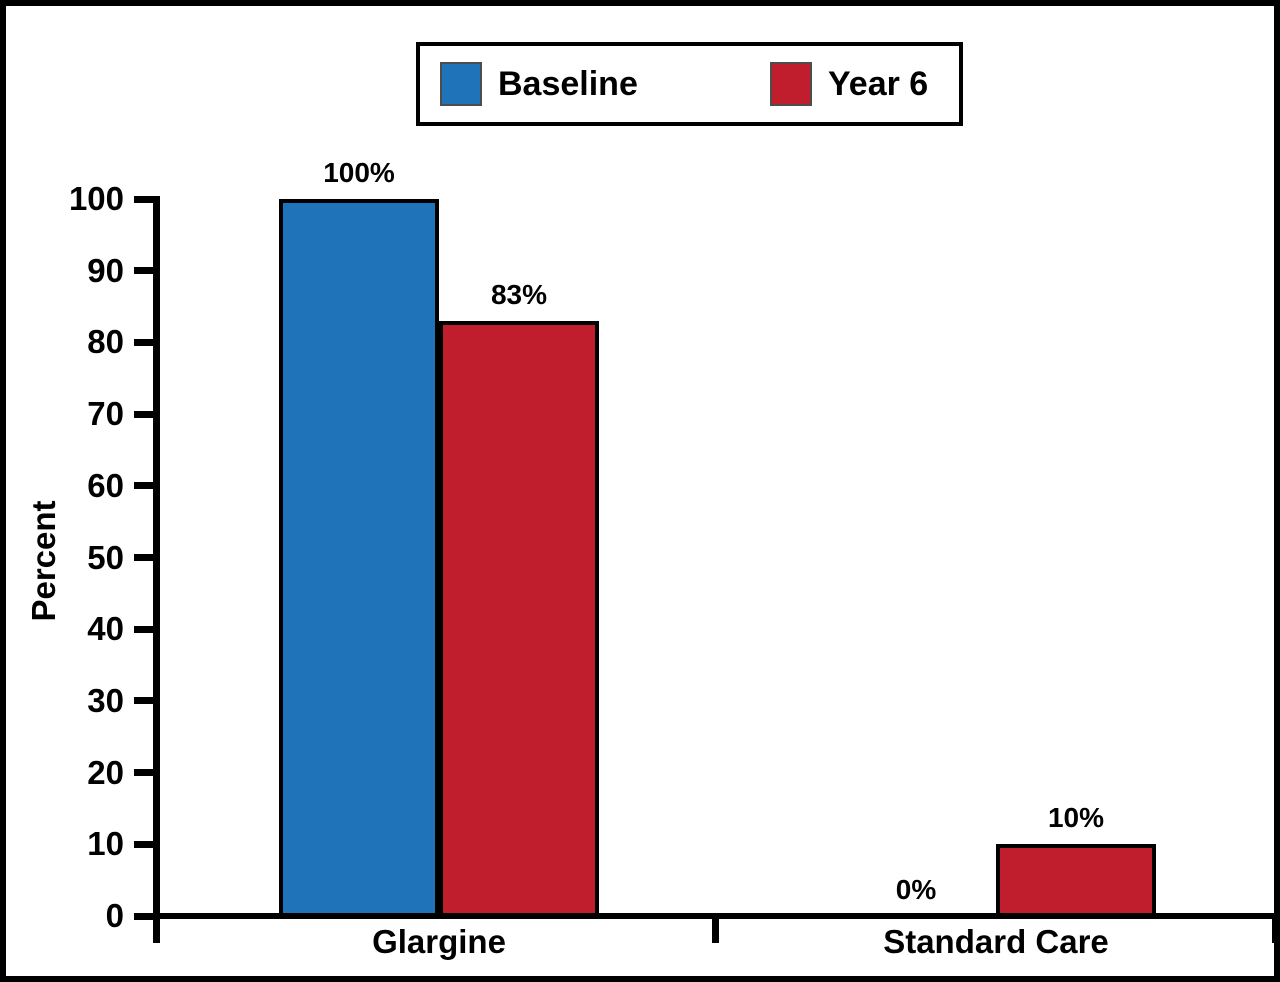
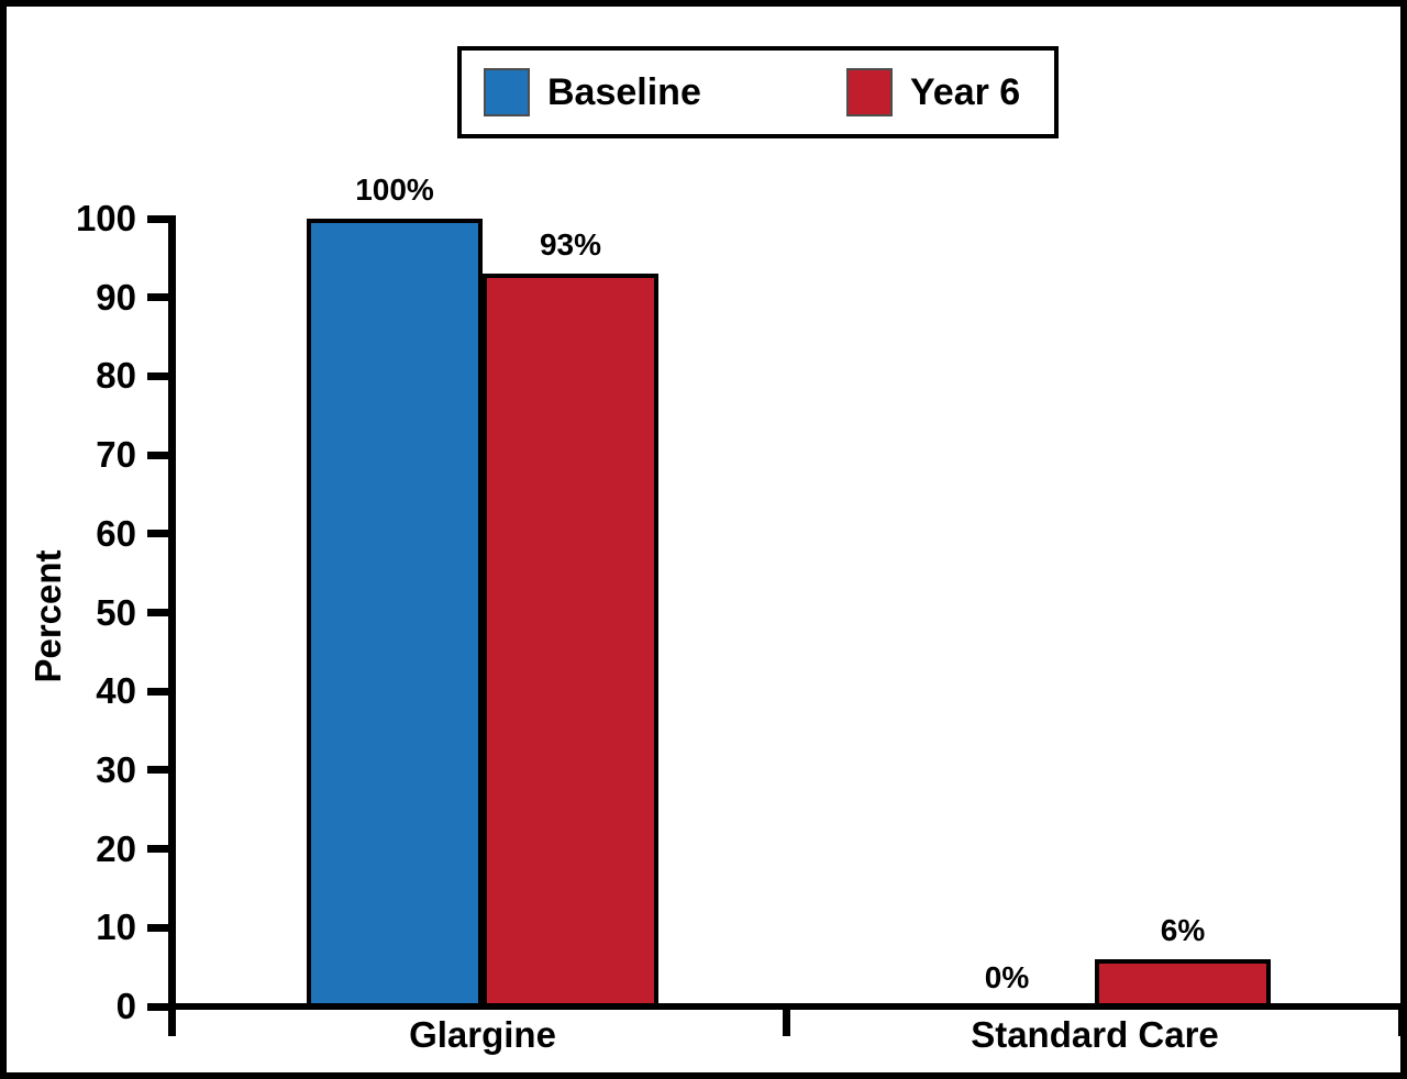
Year 6/Glargine: 83% -> 93%
Year 6/Standard Care: 10% -> 6%
